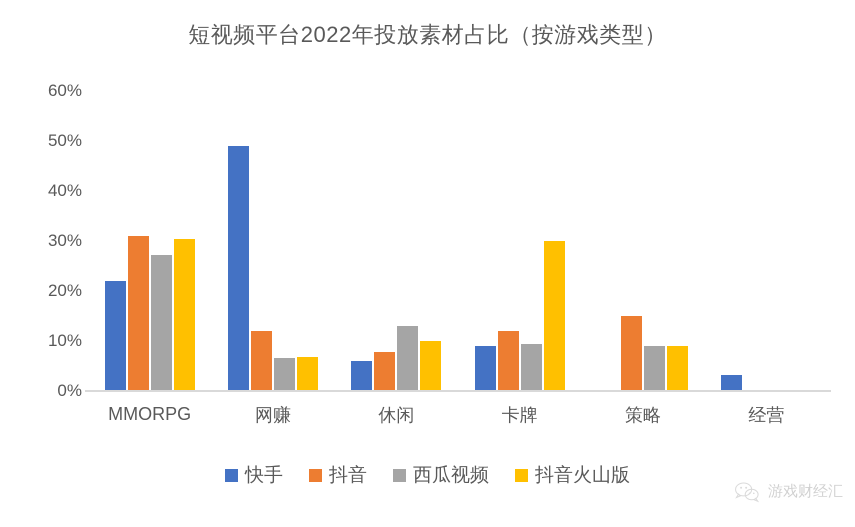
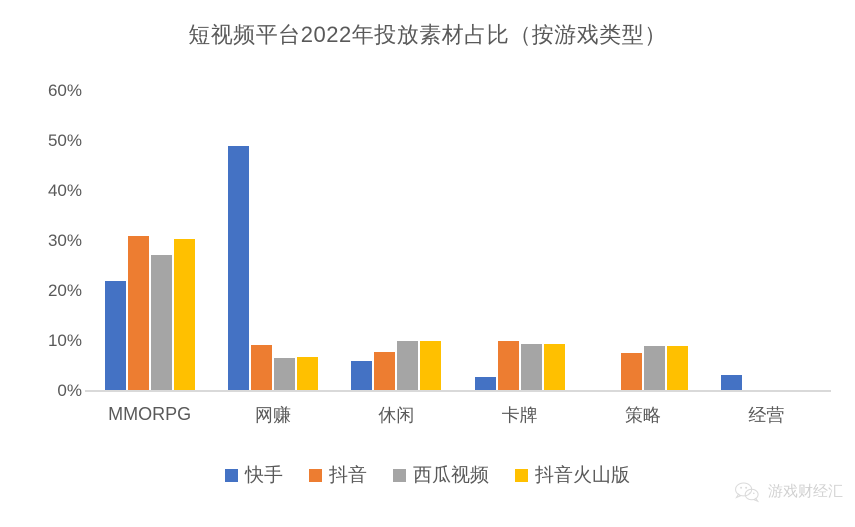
抖音/网赚: 12% -> 9%
西瓜视频/休闲: 13% -> 10%
快手/卡牌: 9% -> 3%
抖音/卡牌: 12% -> 10%
抖音火山版/卡牌: 30% -> 10%
抖音/策略: 15% -> 8%
